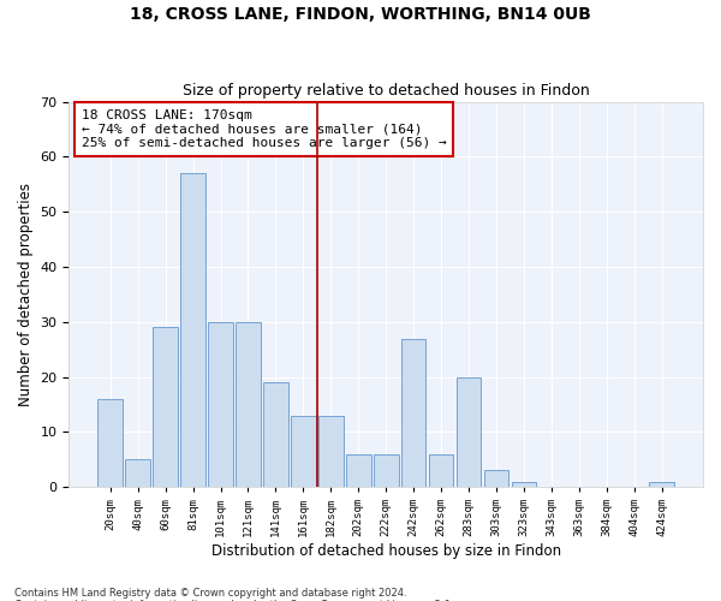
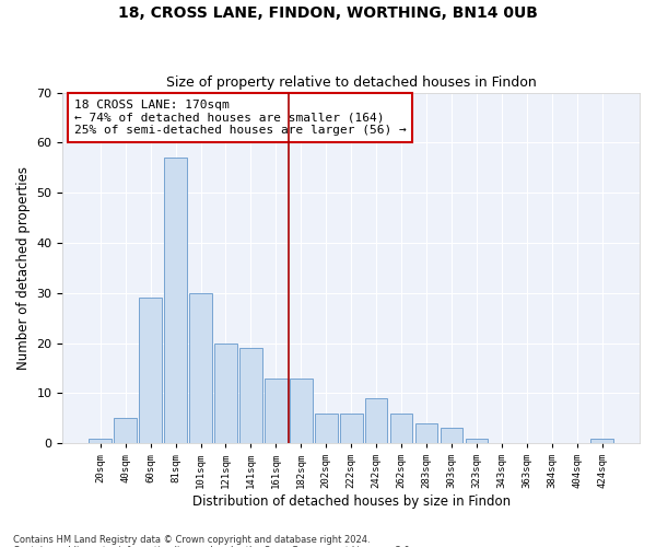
20sqm: 16 -> 1
121sqm: 30 -> 20
242sqm: 27 -> 9
283sqm: 20 -> 4
